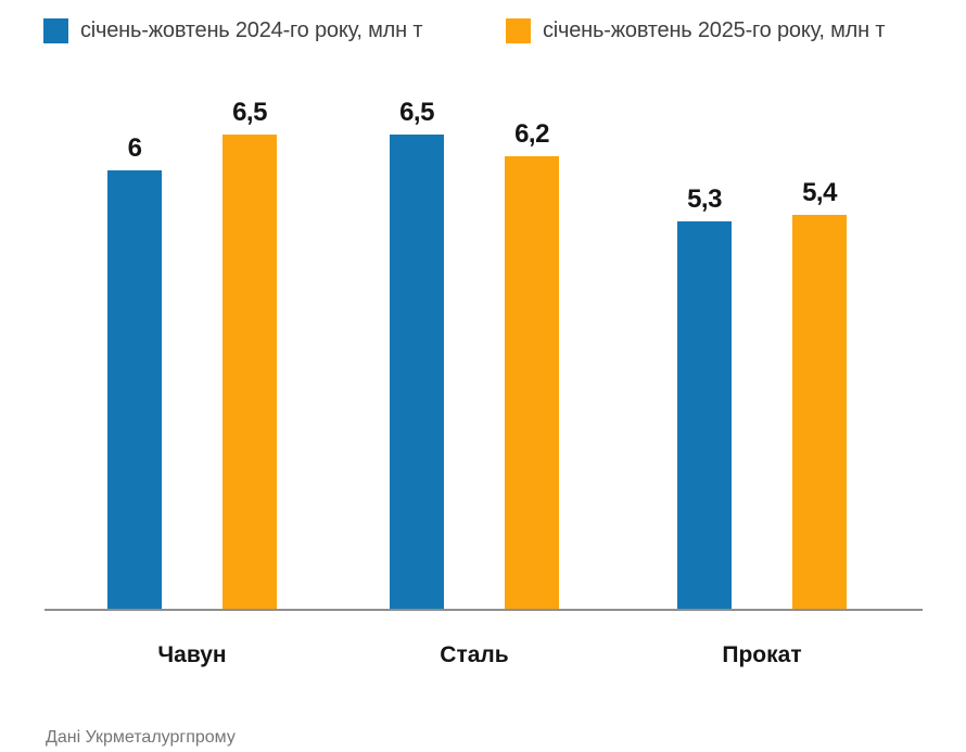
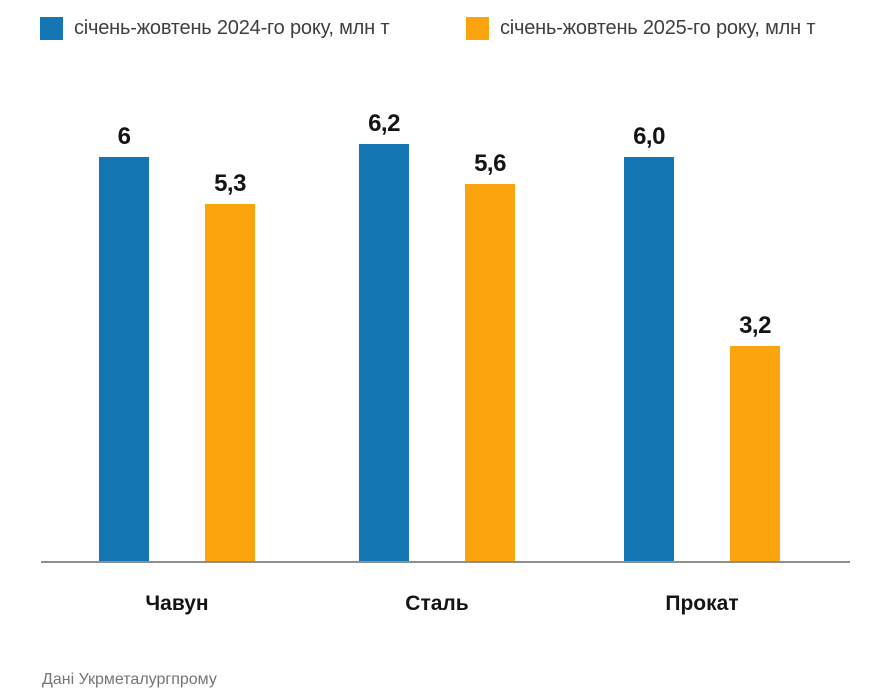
січень-жовтень 2025-го року, млн т/Чавун: 6,5 -> 5,3
січень-жовтень 2024-го року, млн т/Сталь: 6,5 -> 6,2
січень-жовтень 2025-го року, млн т/Сталь: 6,2 -> 5,6
січень-жовтень 2024-го року, млн т/Прокат: 5,3 -> 6,0
січень-жовтень 2025-го року, млн т/Прокат: 5,4 -> 3,2
